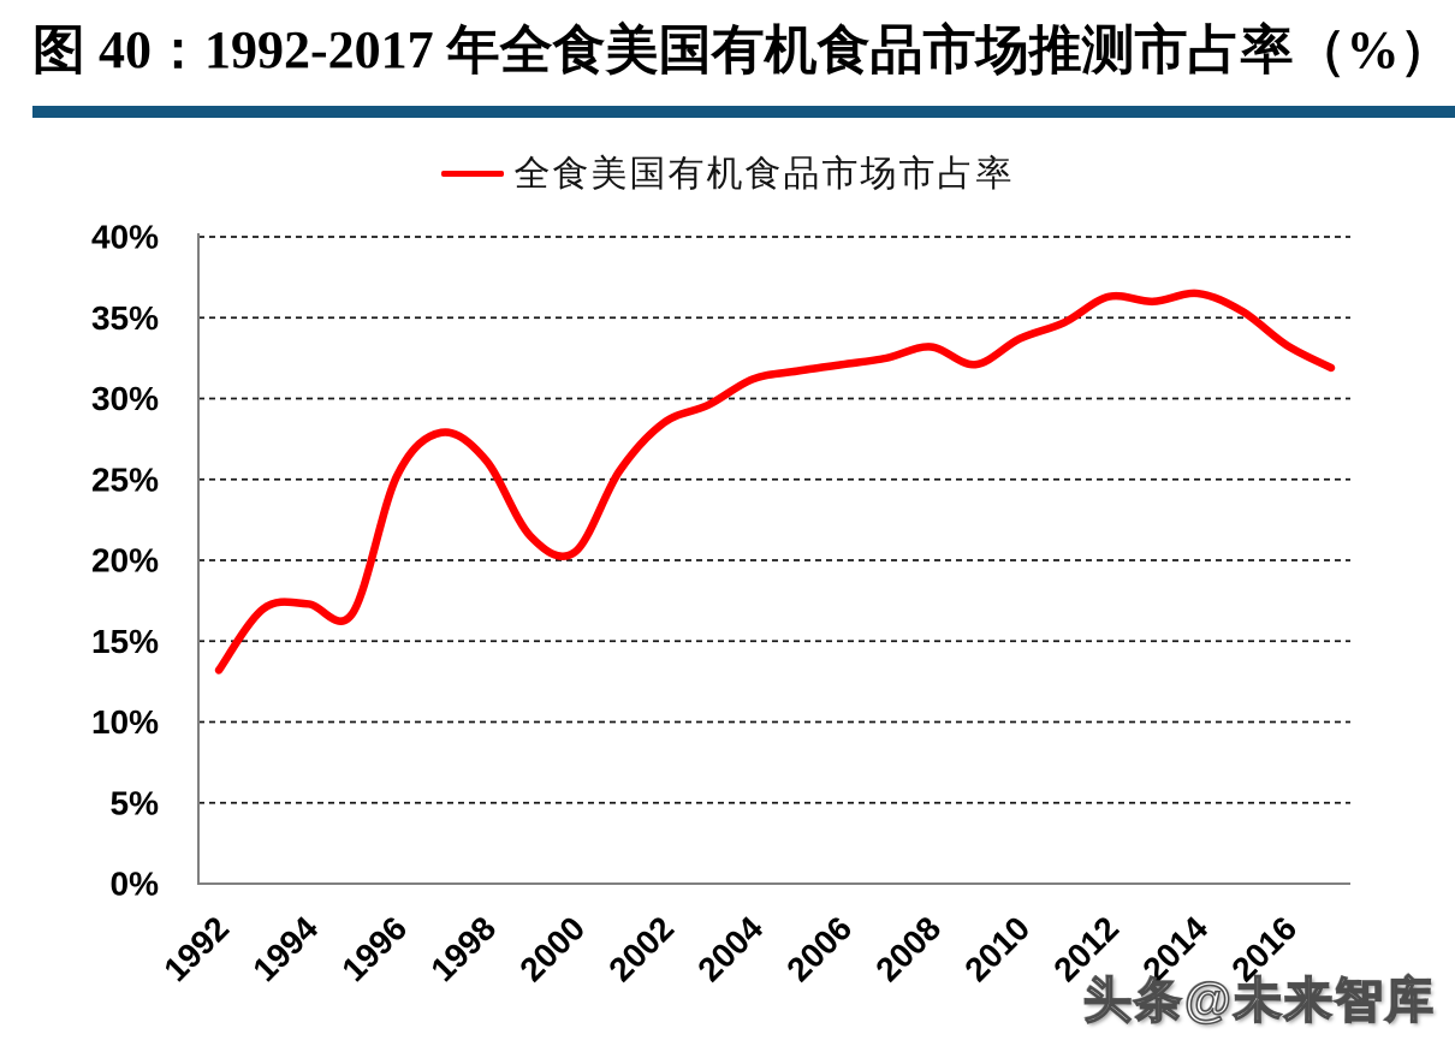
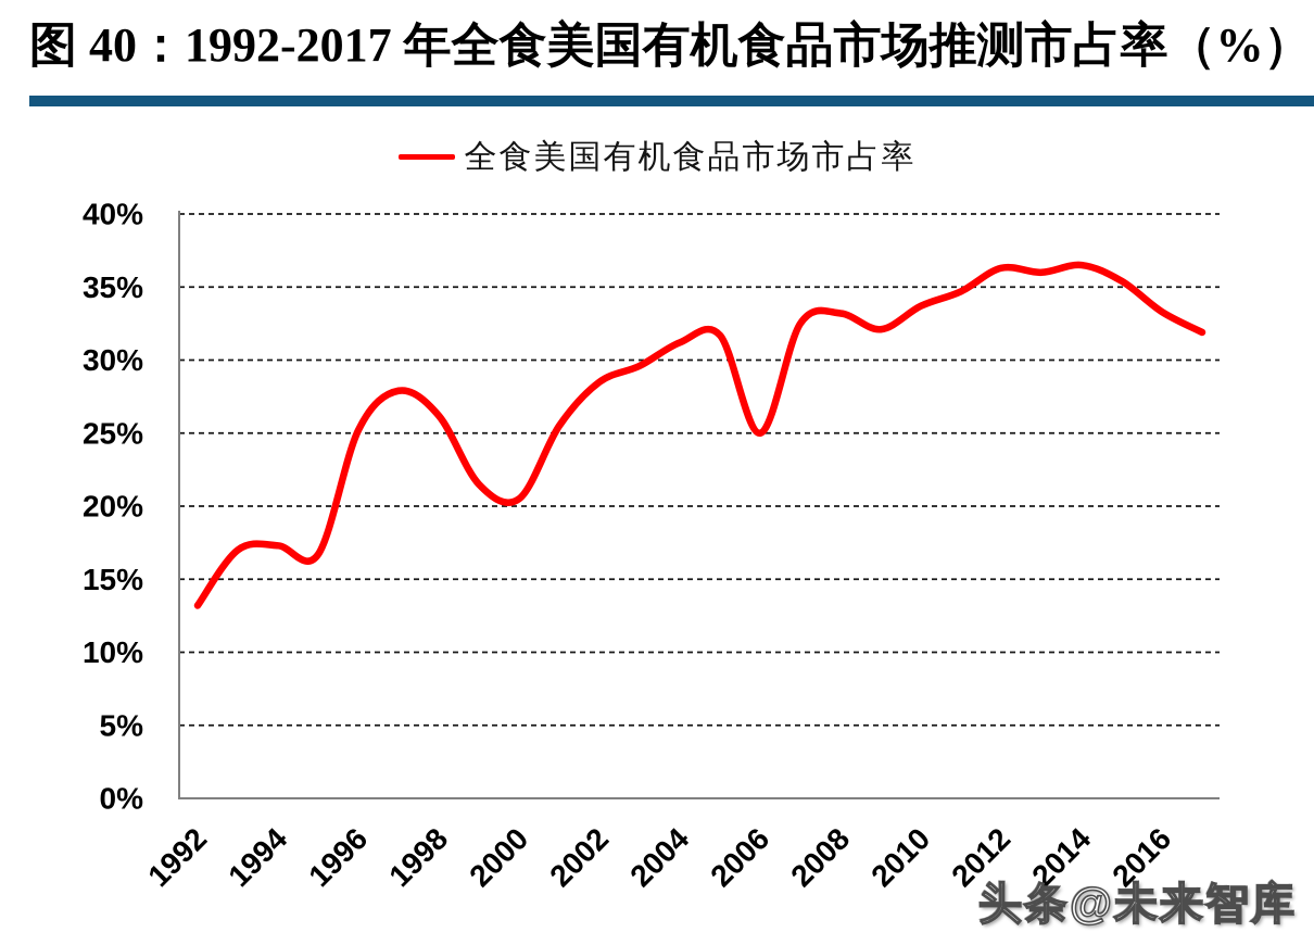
2006: 32.1% -> 25.0%
